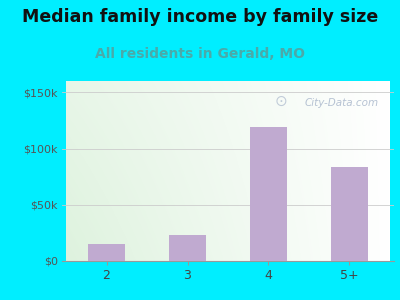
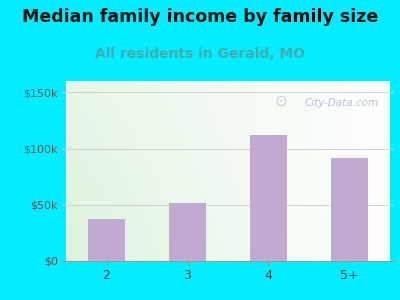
2: $15k -> $37k
3: $23k -> $52k
4: $119k -> $112k
5+: $84k -> $92k
